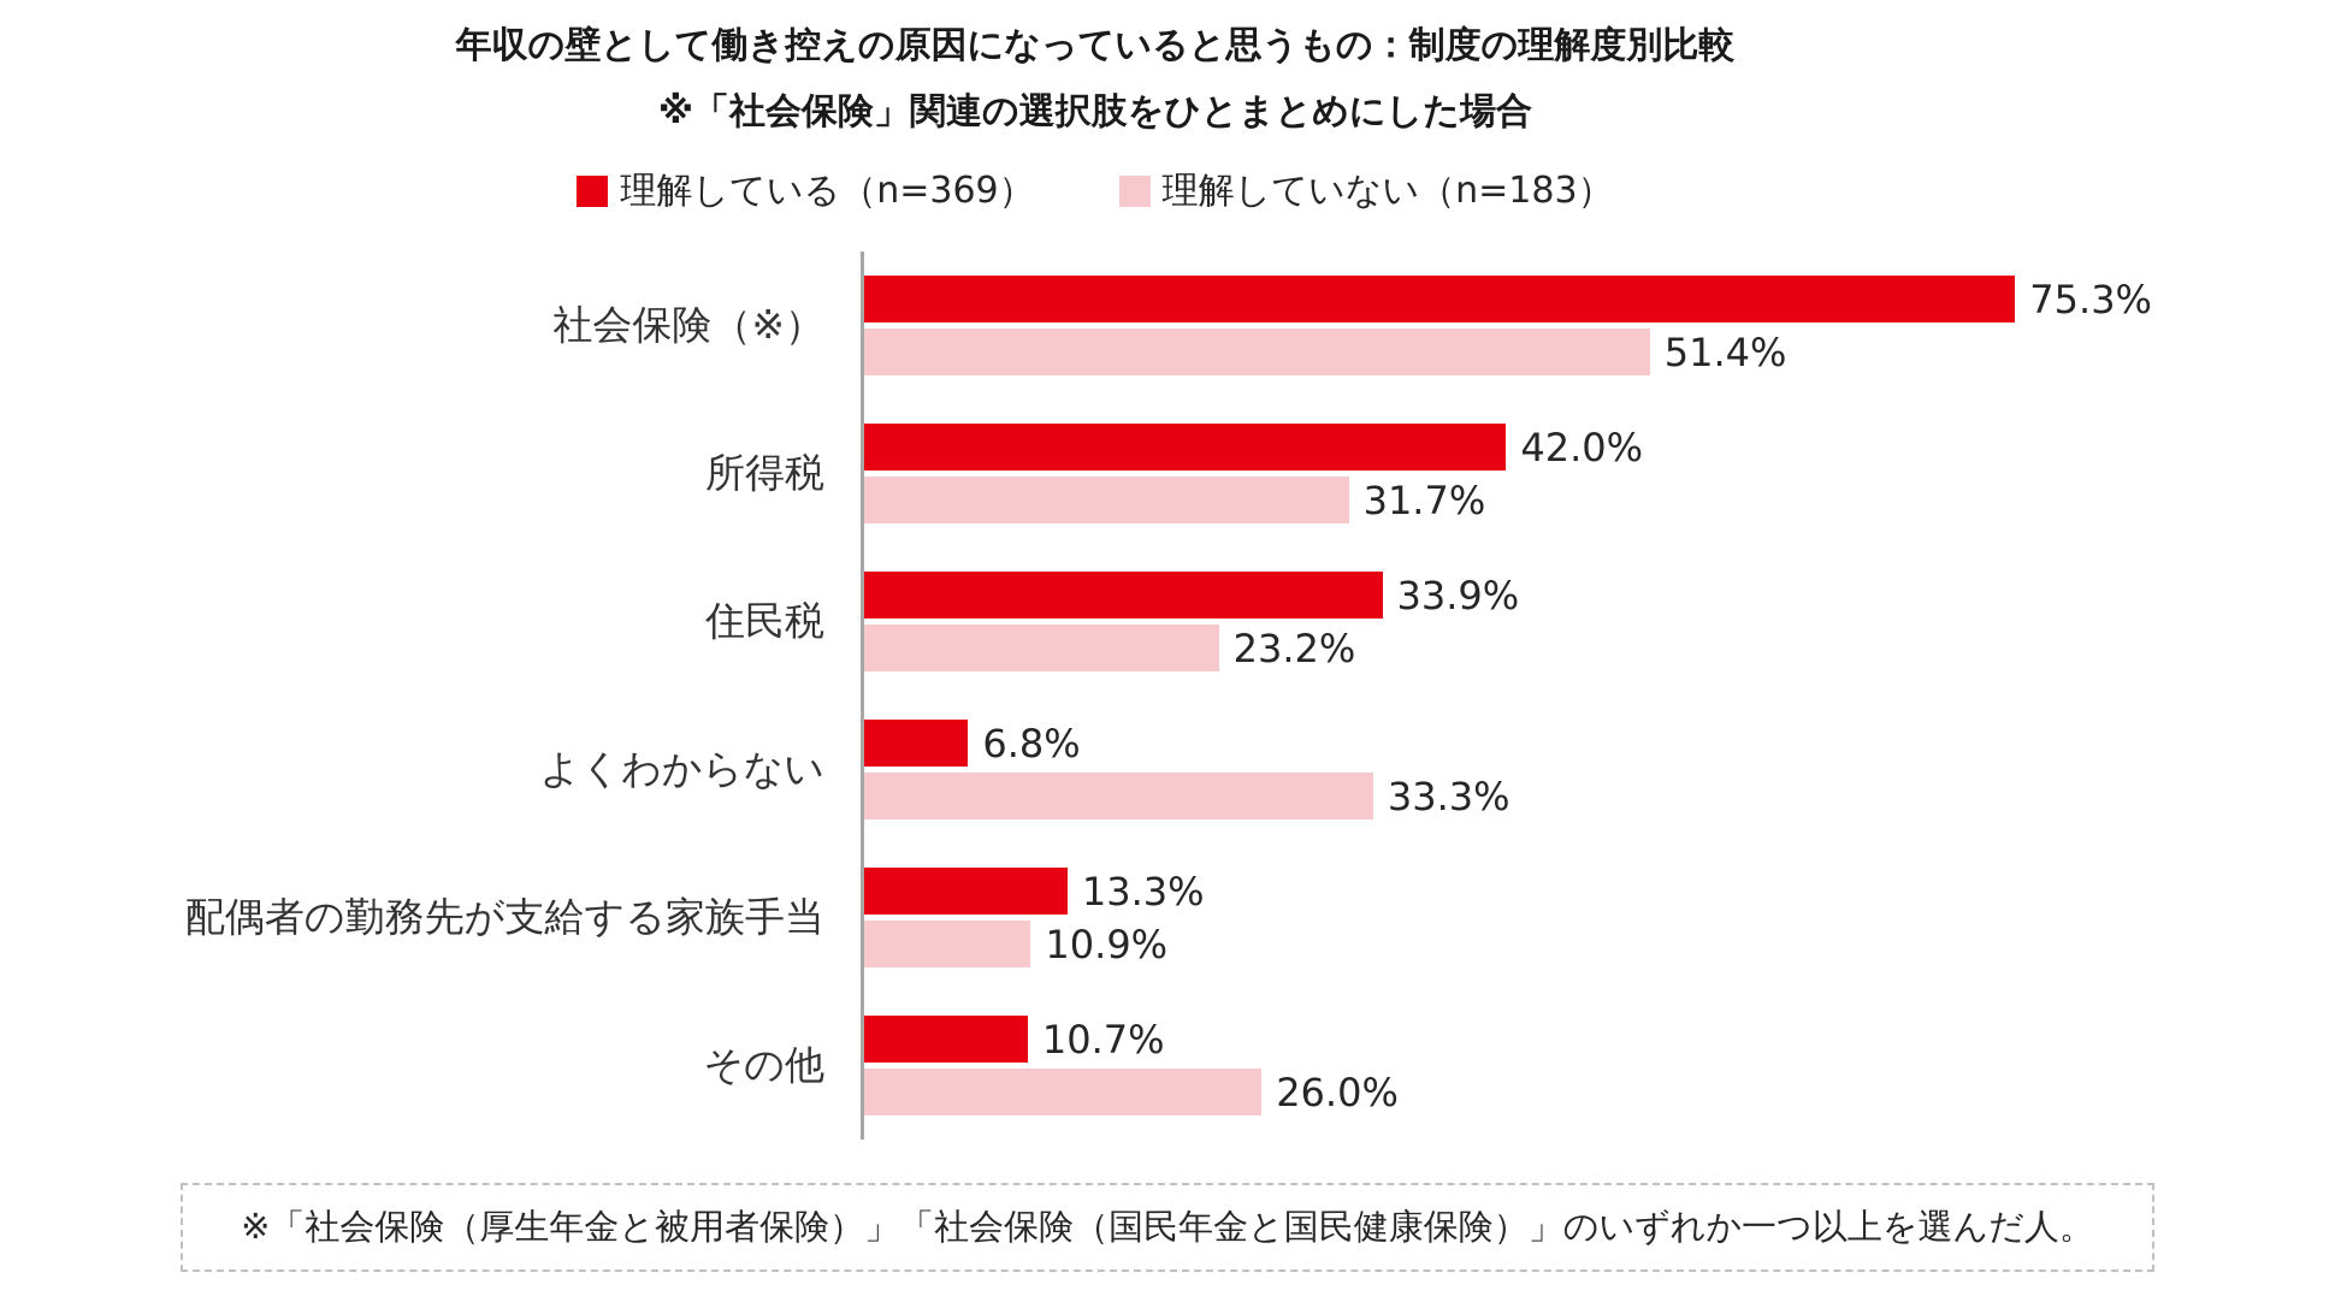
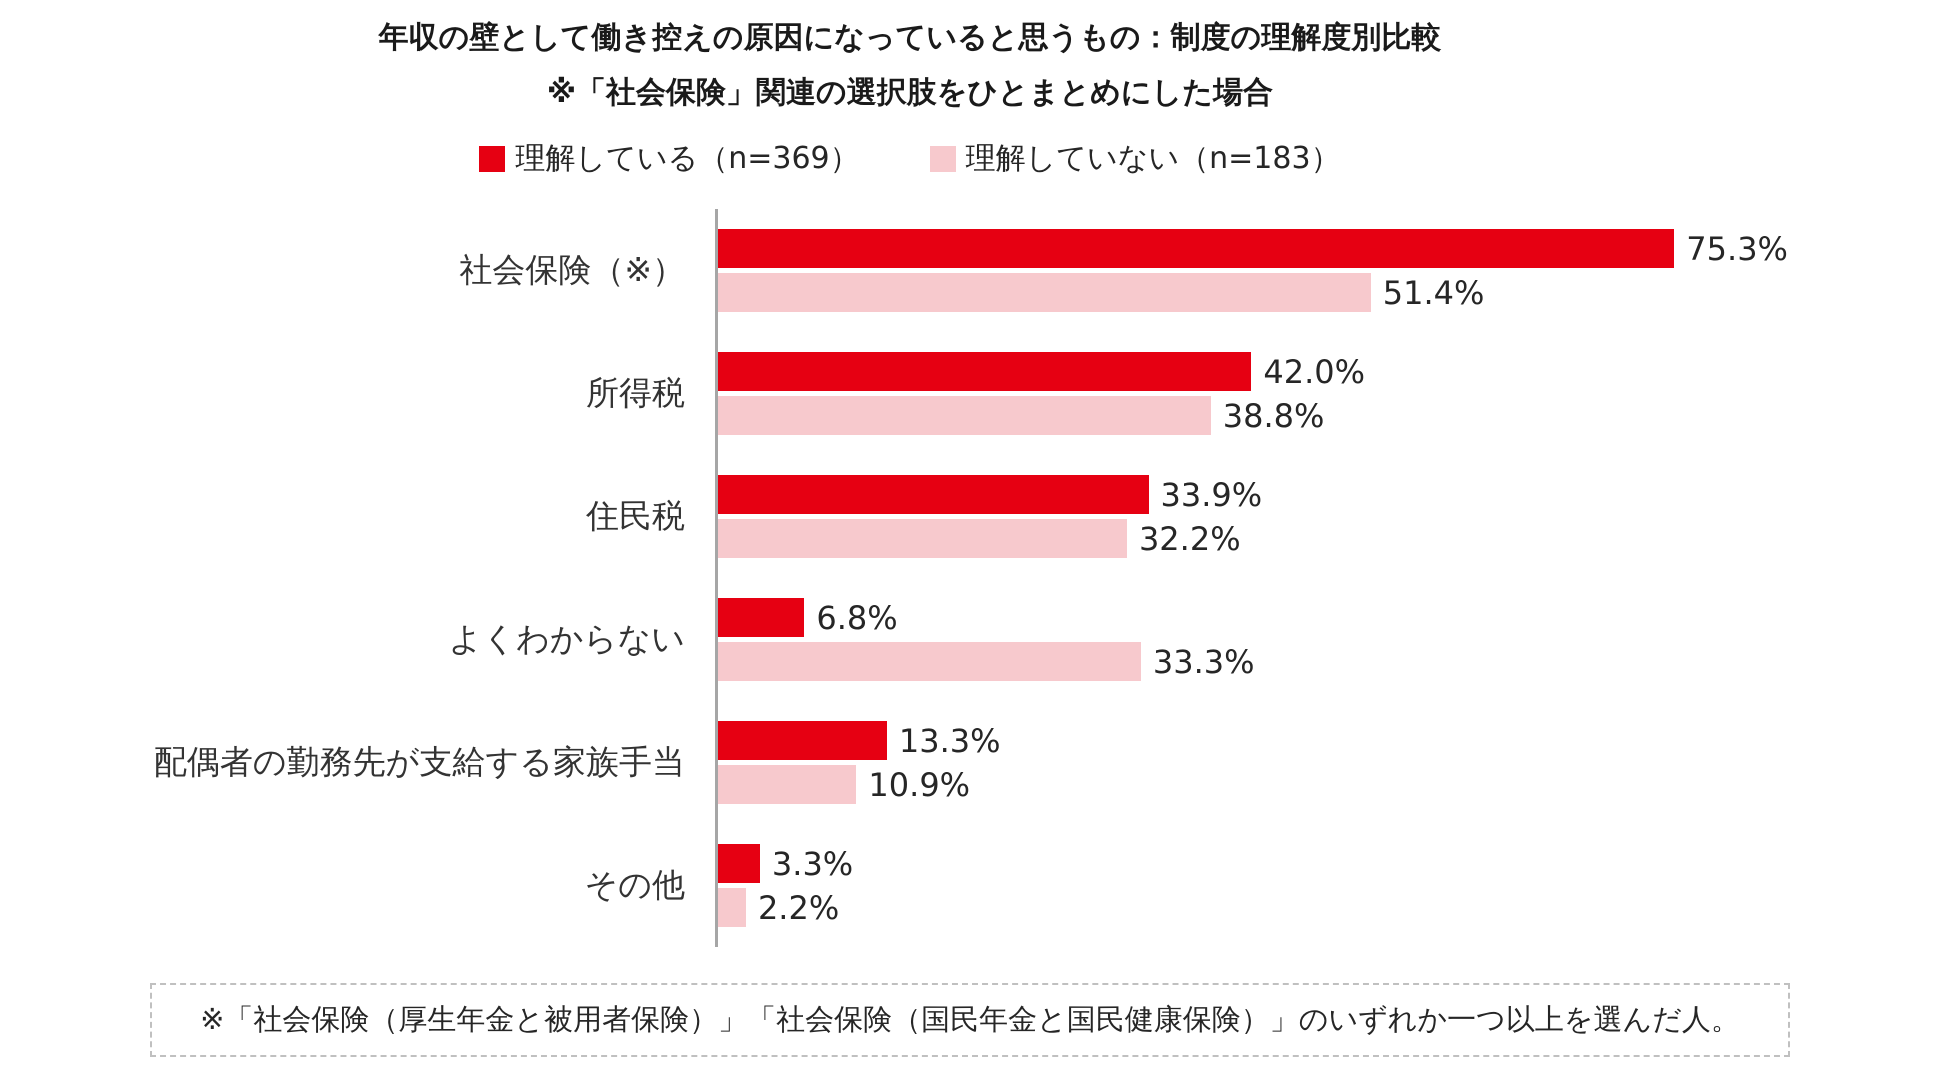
理解していない（n=183）/所得税: 31.7% -> 38.8%
理解していない（n=183）/住民税: 23.2% -> 32.2%
理解している（n=369）/その他: 10.7% -> 3.3%
理解していない（n=183）/その他: 26.0% -> 2.2%
